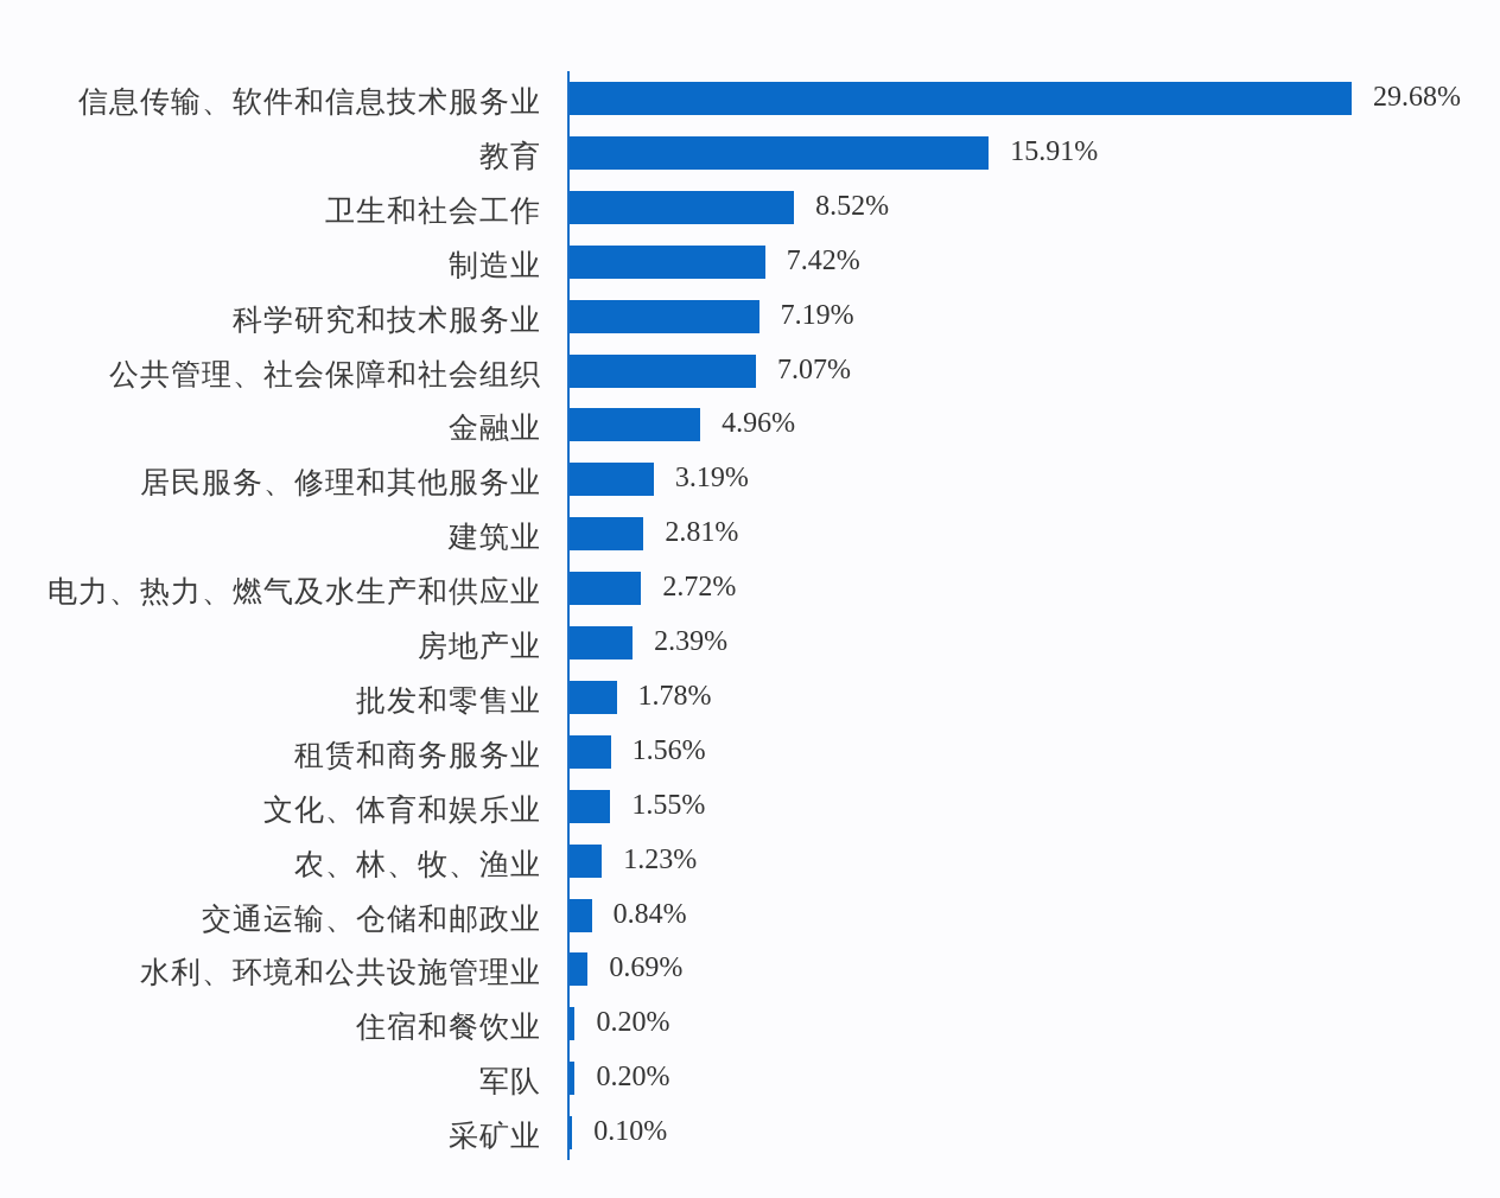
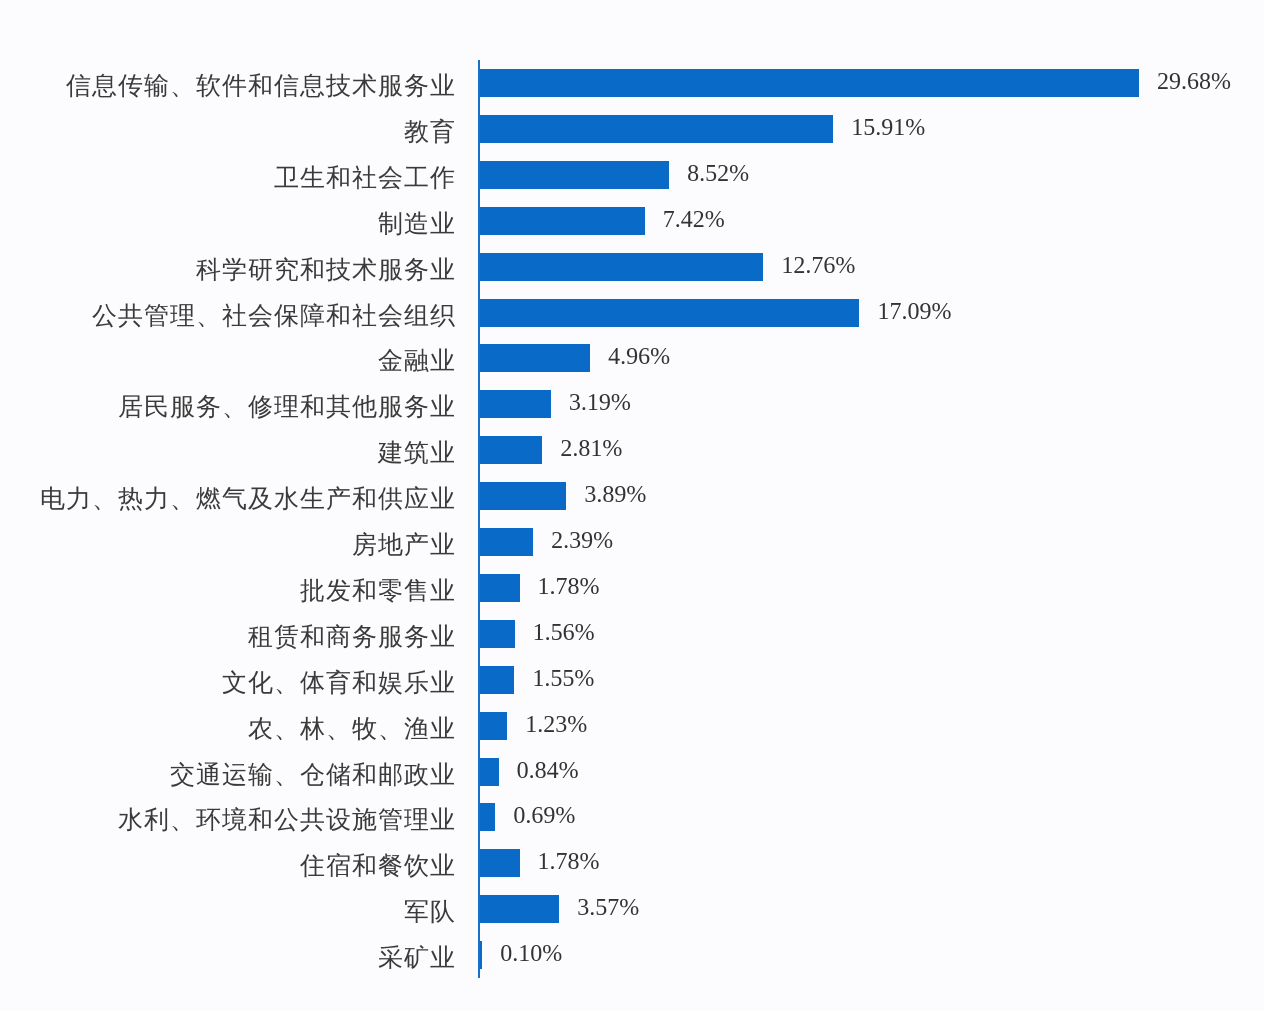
科学研究和技术服务业: 7.19% -> 12.76%
公共管理、社会保障和社会组织: 7.07% -> 17.09%
电力、热力、燃气及水生产和供应业: 2.72% -> 3.89%
住宿和餐饮业: 0.20% -> 1.78%
军队: 0.20% -> 3.57%
